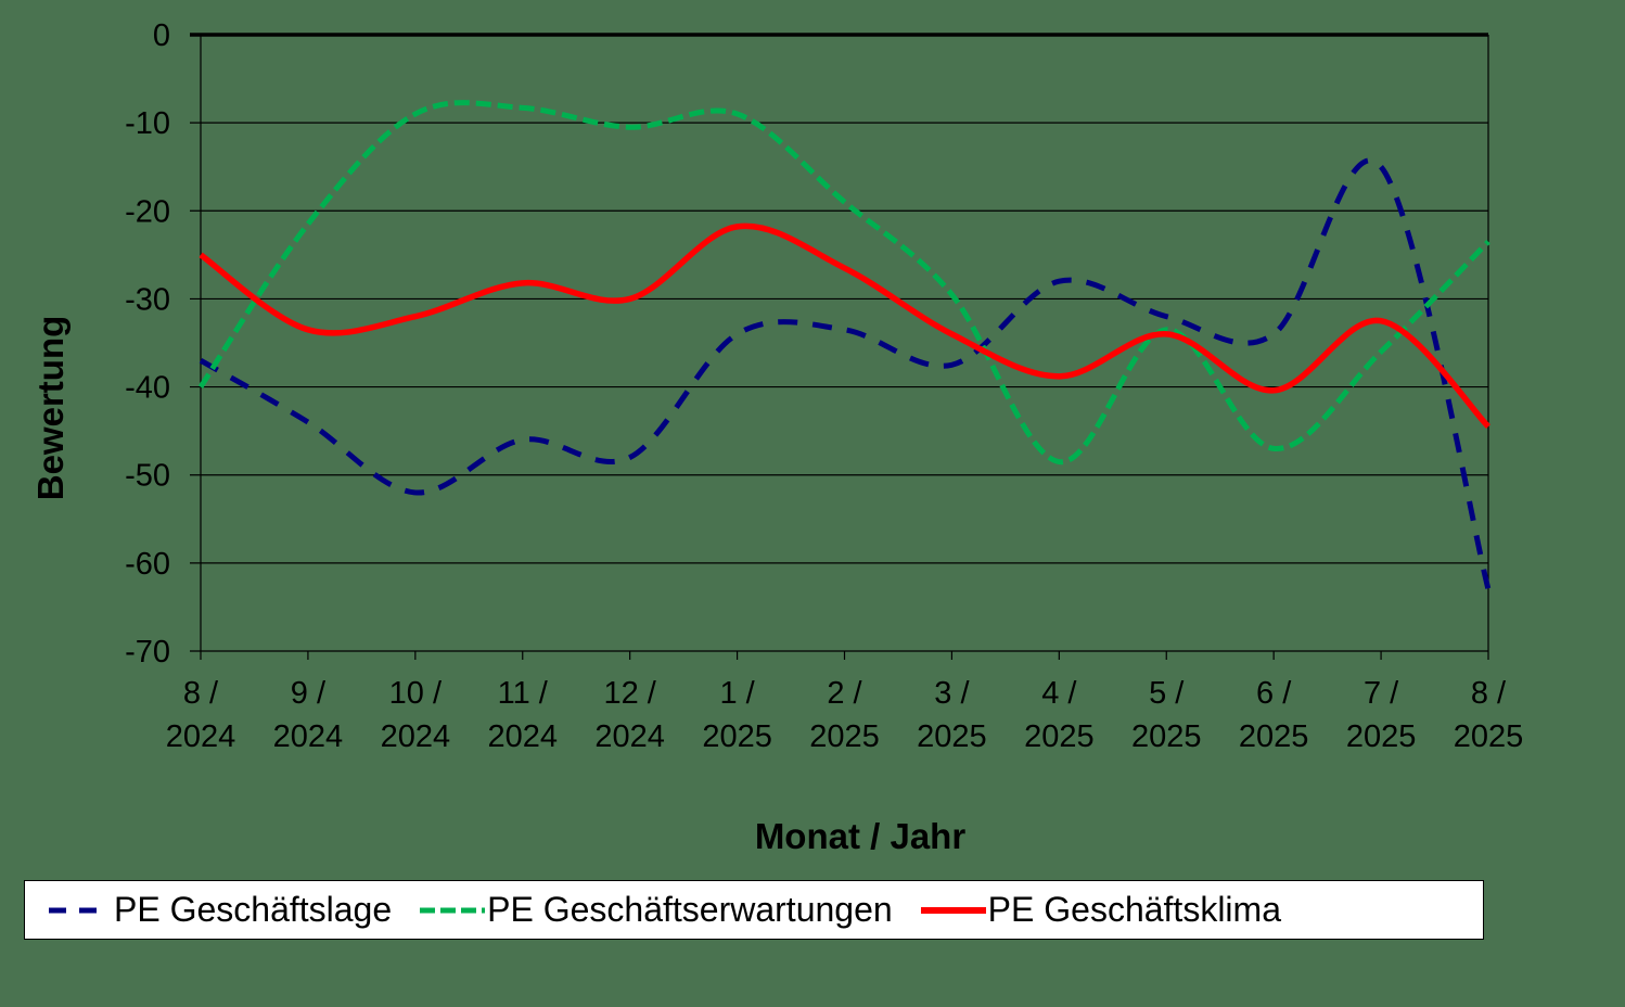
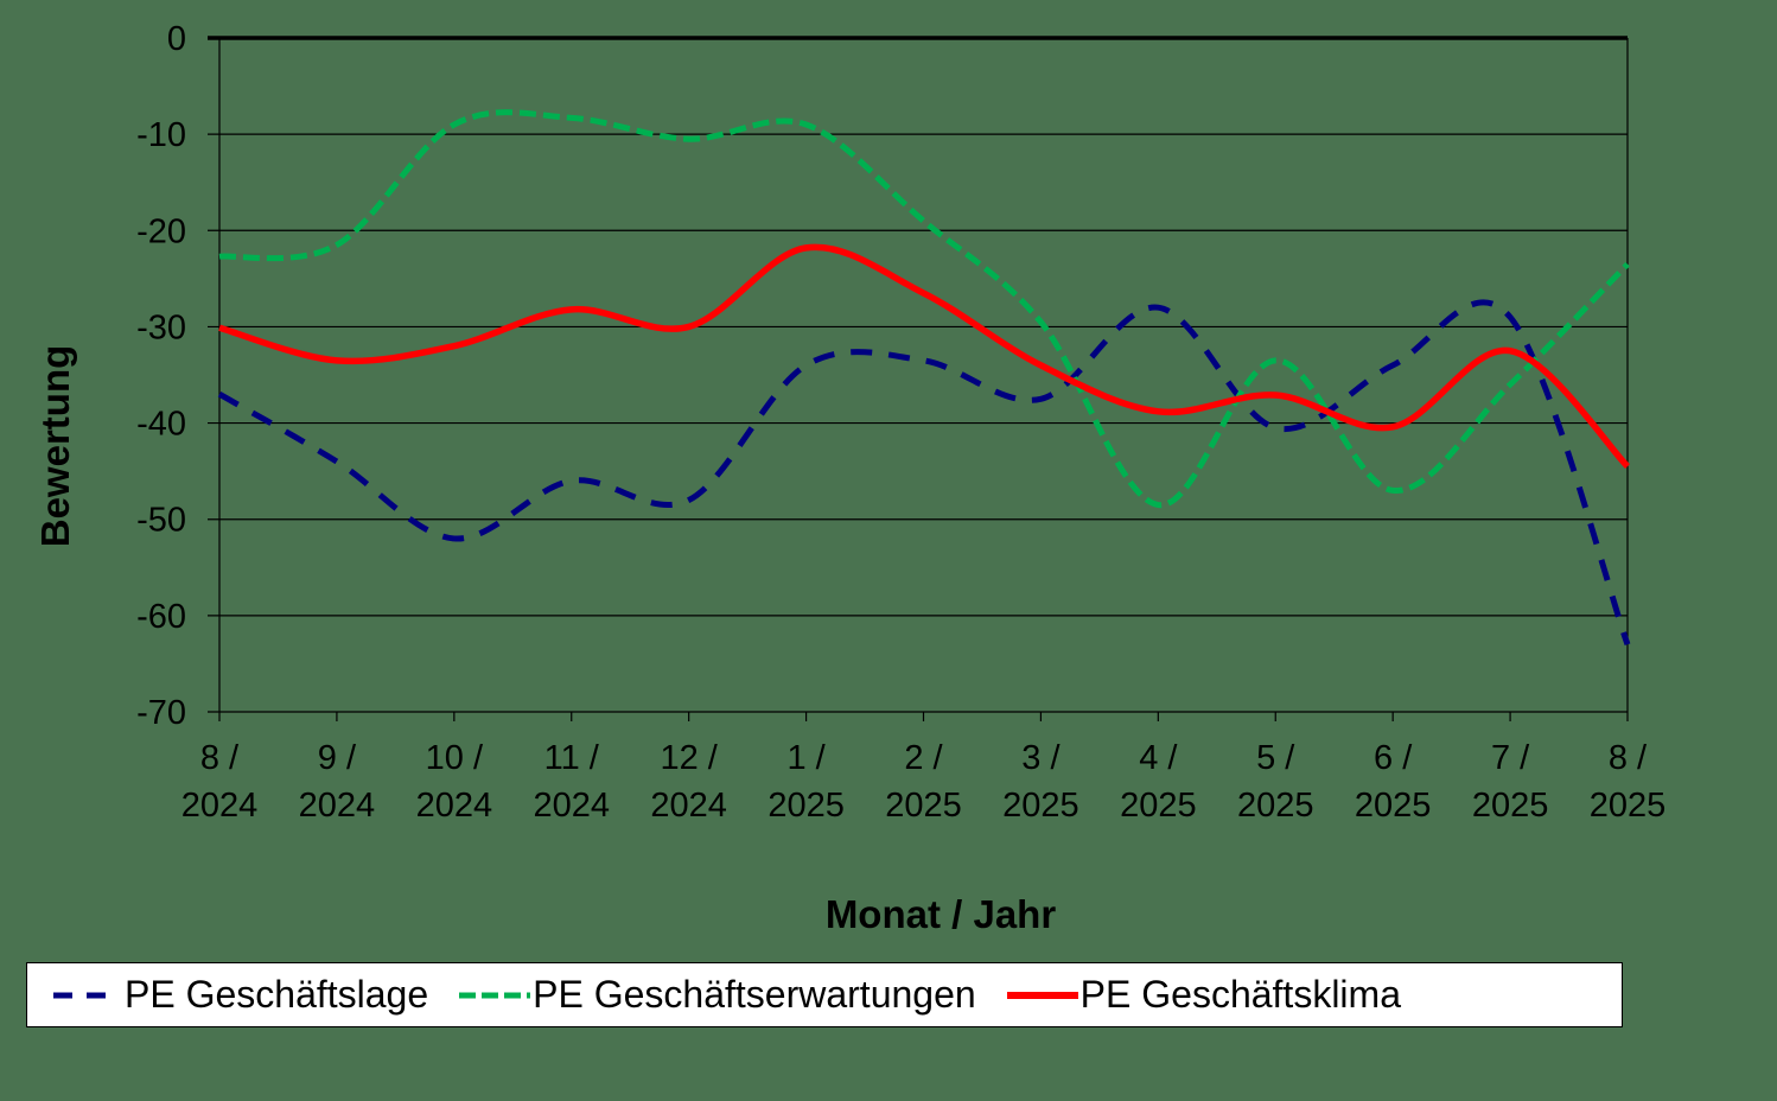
PE Geschäftserwartungen/8 / 2024: -40 -> -23
PE Geschäftsklima/8 / 2024: -25 -> -30
PE Geschäftslage/5 / 2025: -32 -> -40
PE Geschäftsklima/5 / 2025: -34 -> -37
PE Geschäftslage/7 / 2025: -15 -> -29
